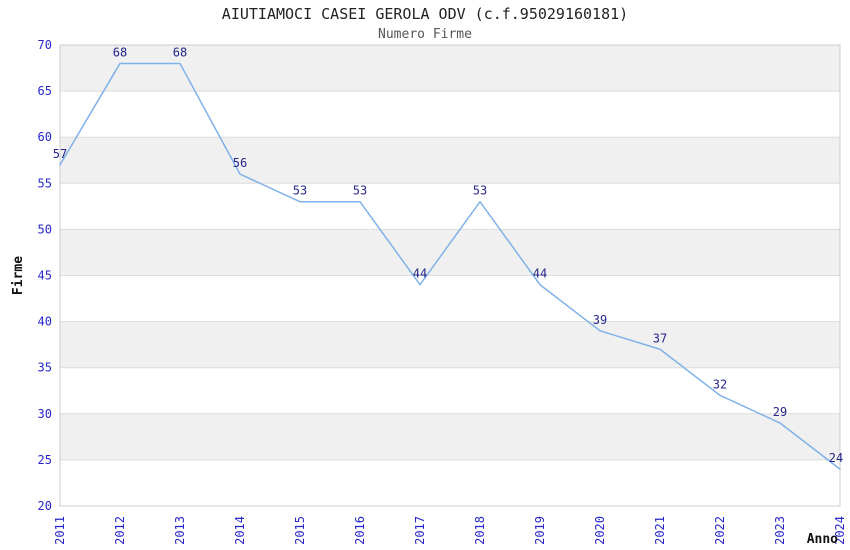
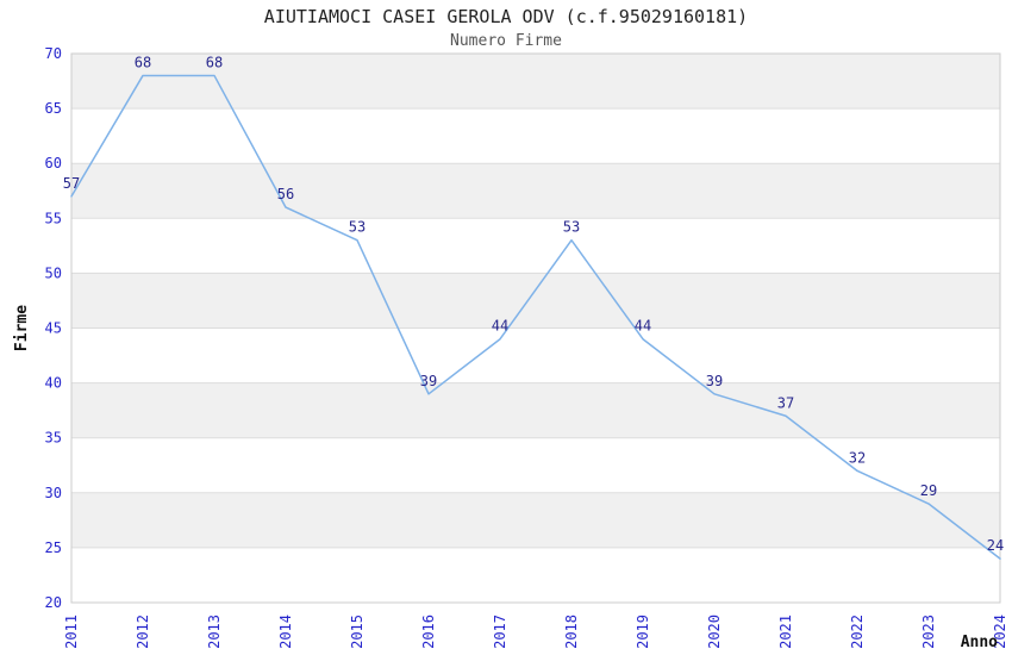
2016: 53 -> 39
